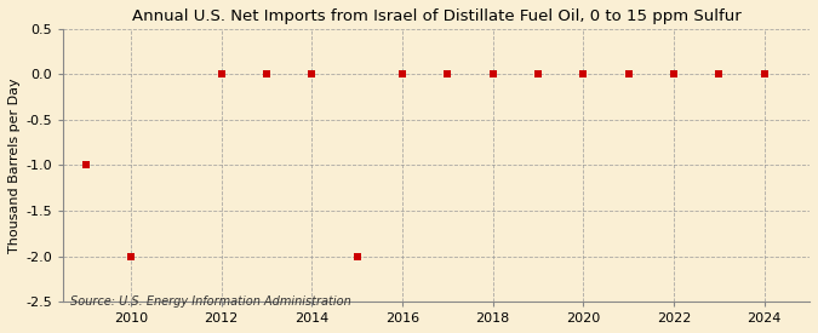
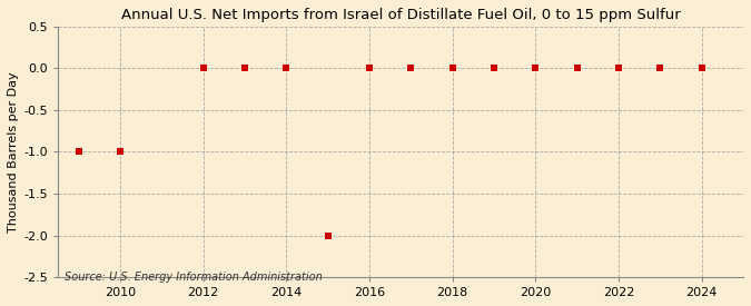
2010: -2 -> -1
